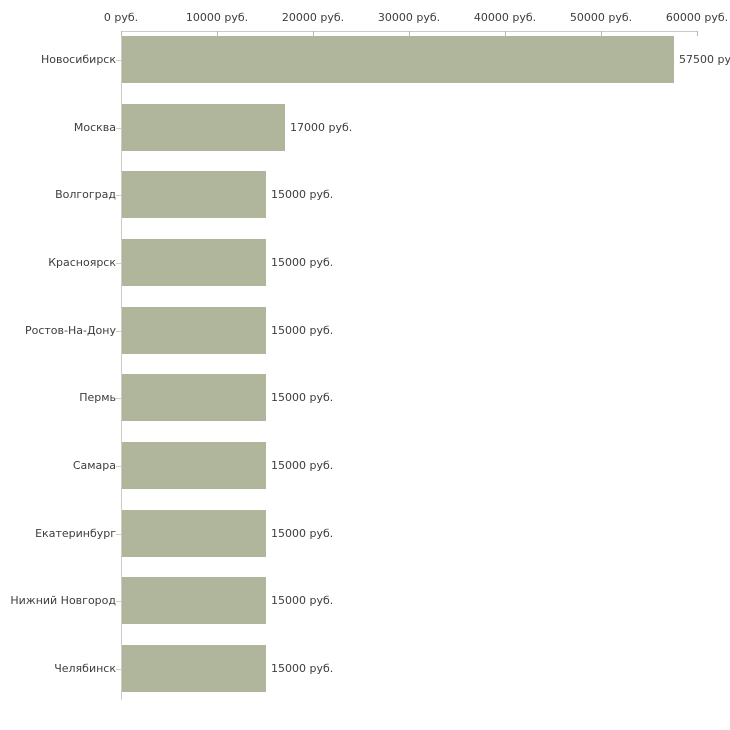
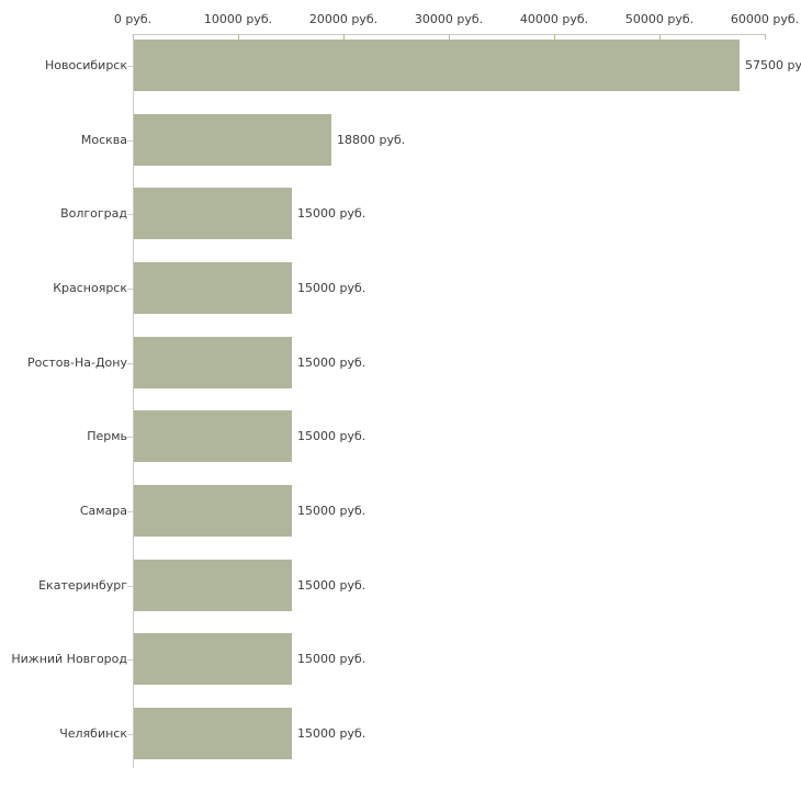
Москва: 17000 -> 18800
